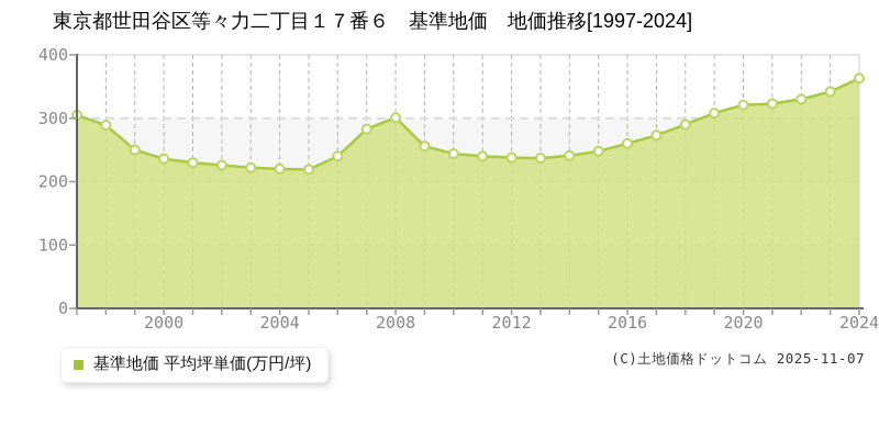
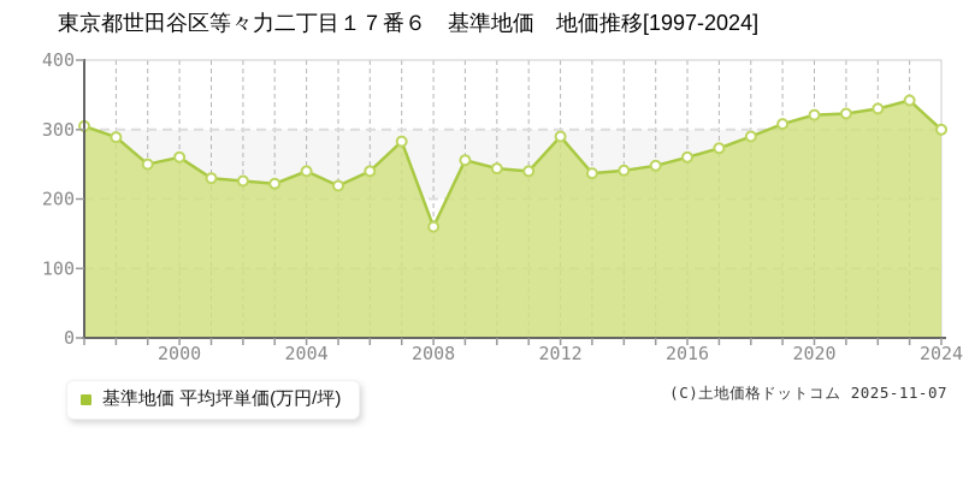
2000: 240 -> 260
2004: 220 -> 240
2008: 300 -> 160
2012: 240 -> 290
2024: 360 -> 300
